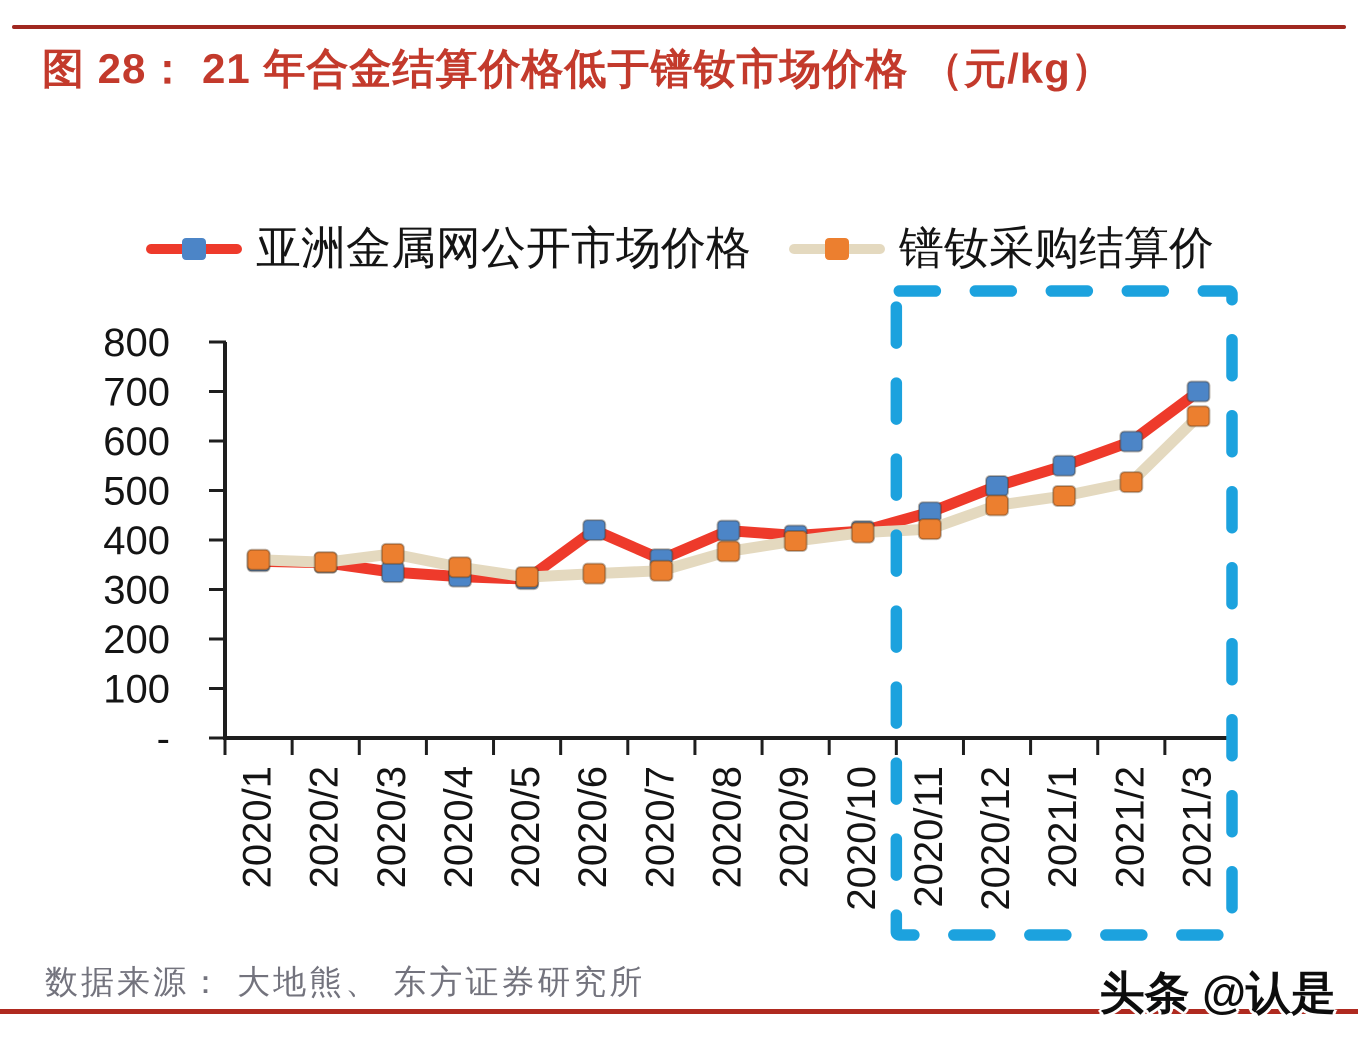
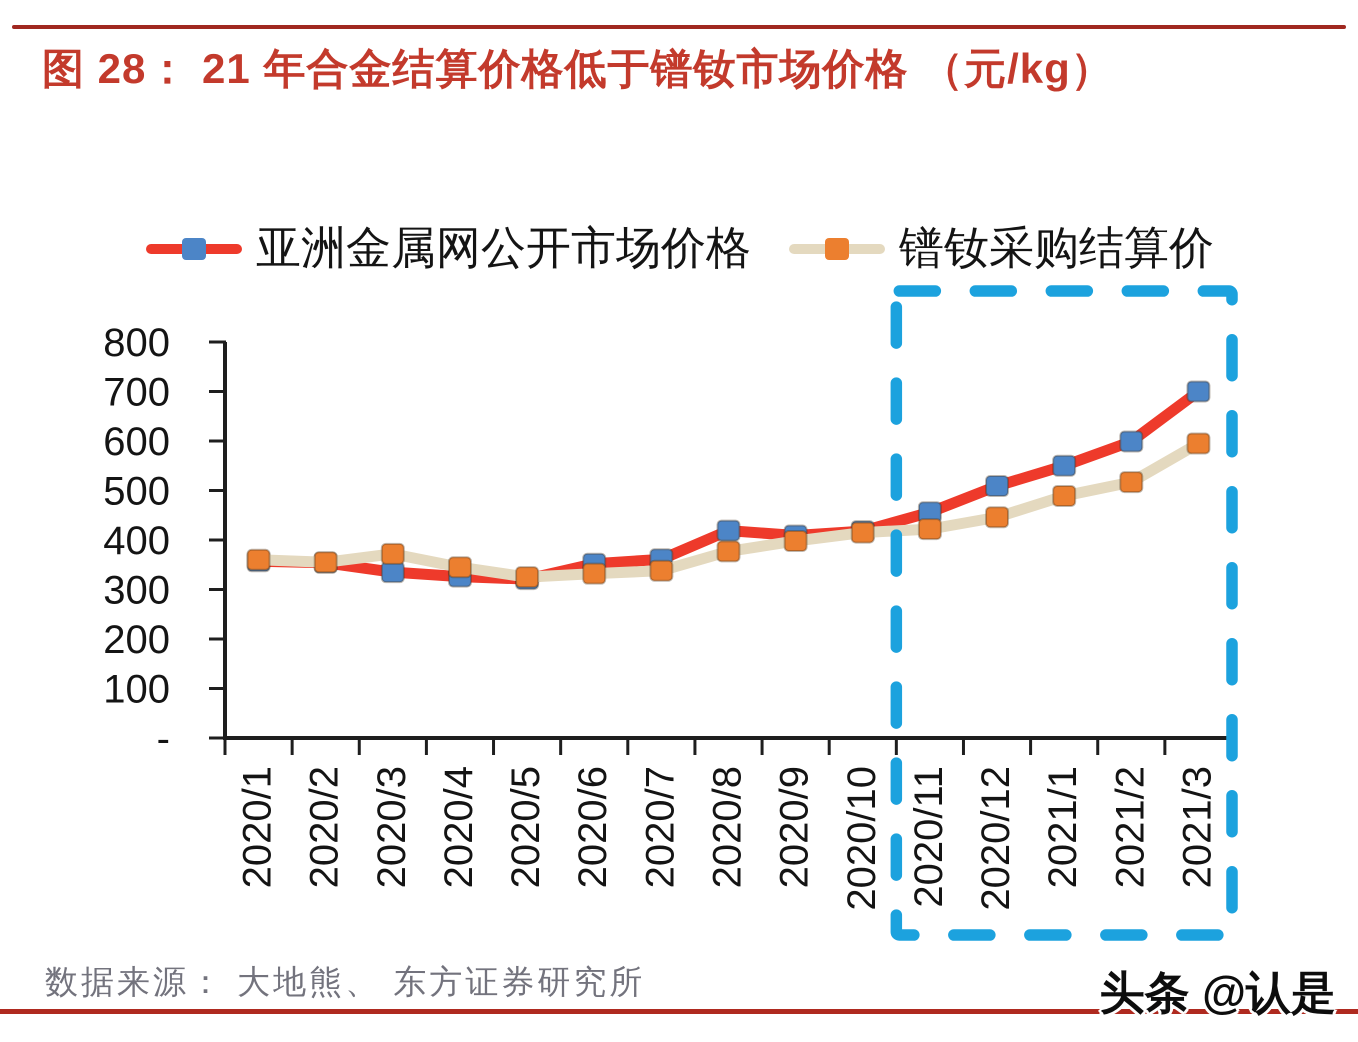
亚洲金属网公开市场价格/2020/6: 420 -> 350
镨钕采购结算价/2020/12: 470 -> 450
镨钕采购结算价/2021/3: 650 -> 600
